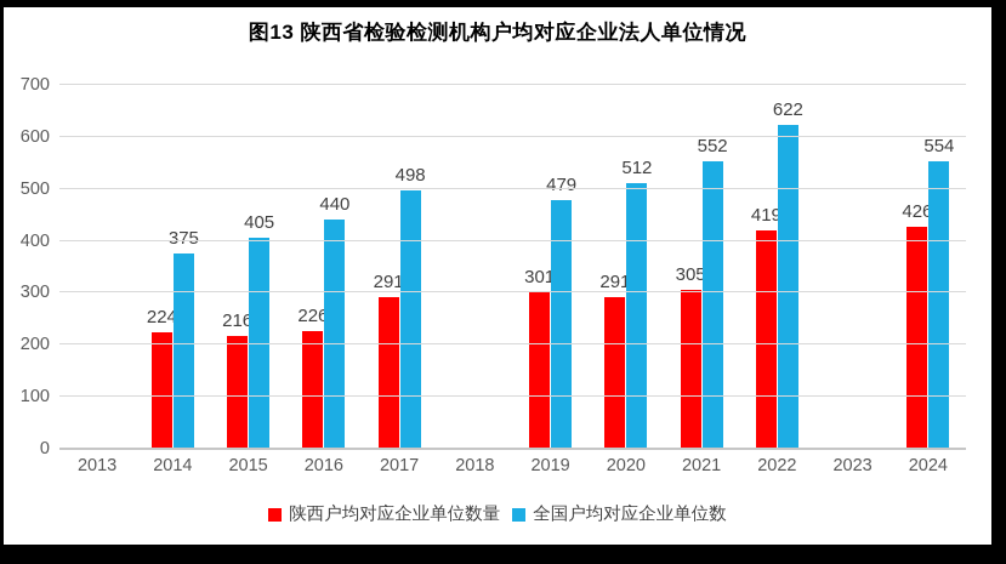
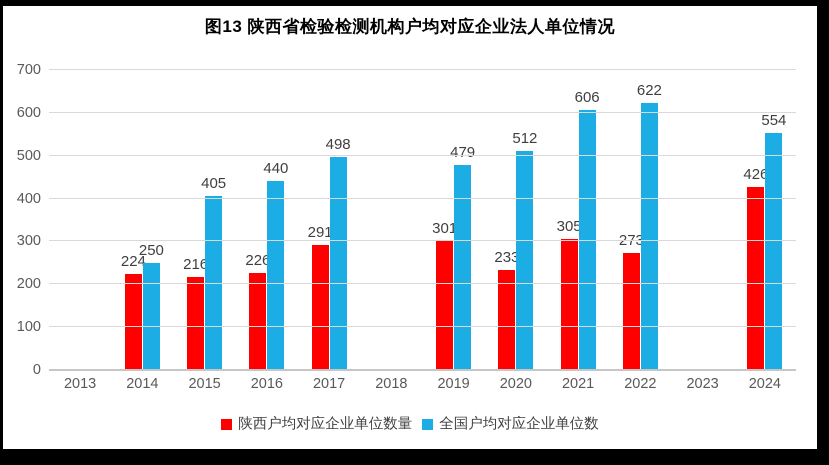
全国户均对应企业单位数/2014: 375 -> 250
陕西户均对应企业单位数量/2020: 291 -> 233
全国户均对应企业单位数/2021: 552 -> 606
陕西户均对应企业单位数量/2022: 419 -> 273
